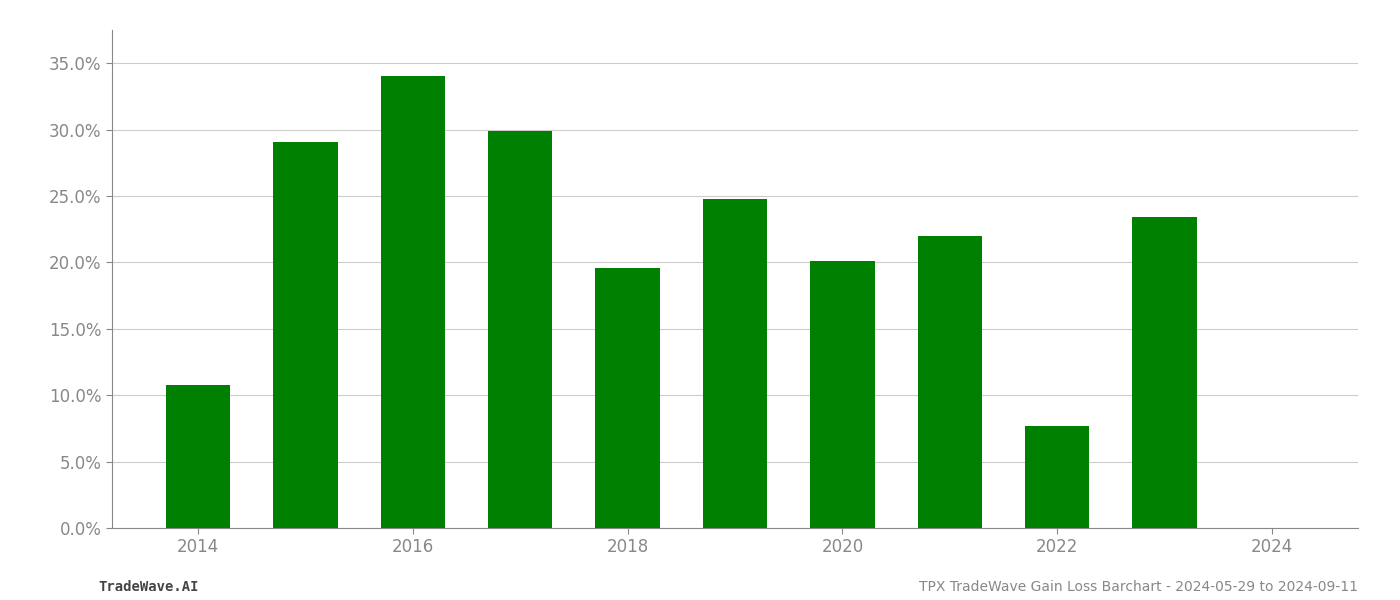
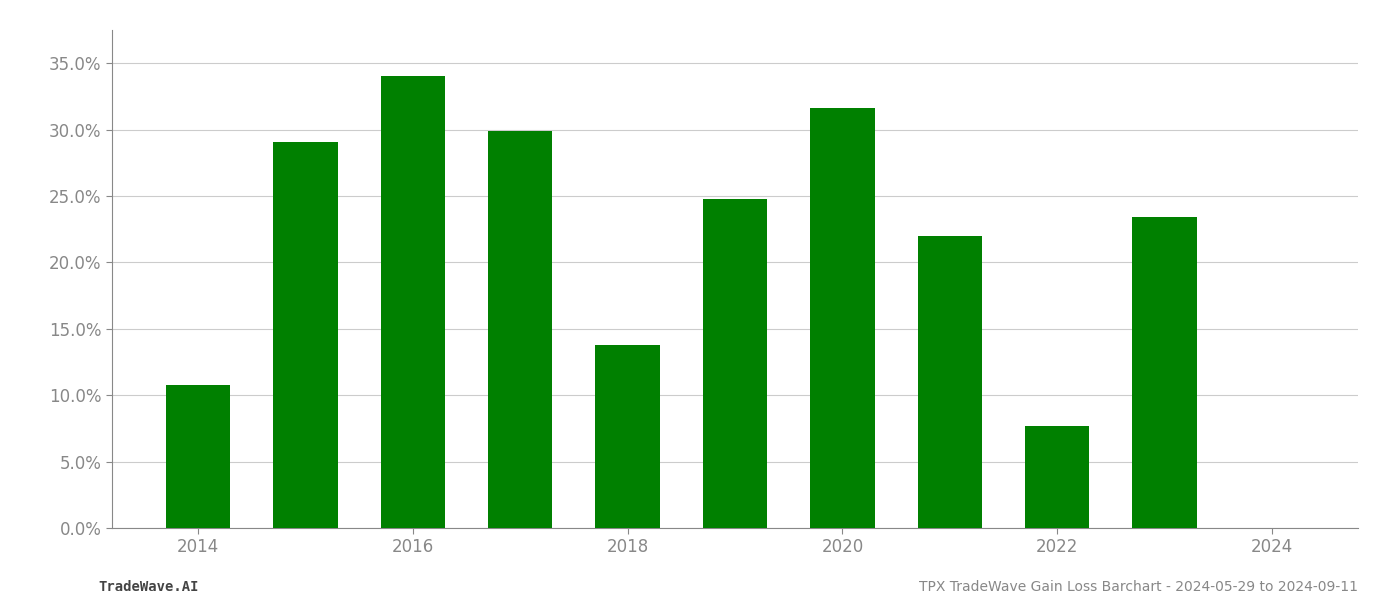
2018: 19.6% -> 13.8%
2020: 20.1% -> 31.6%
